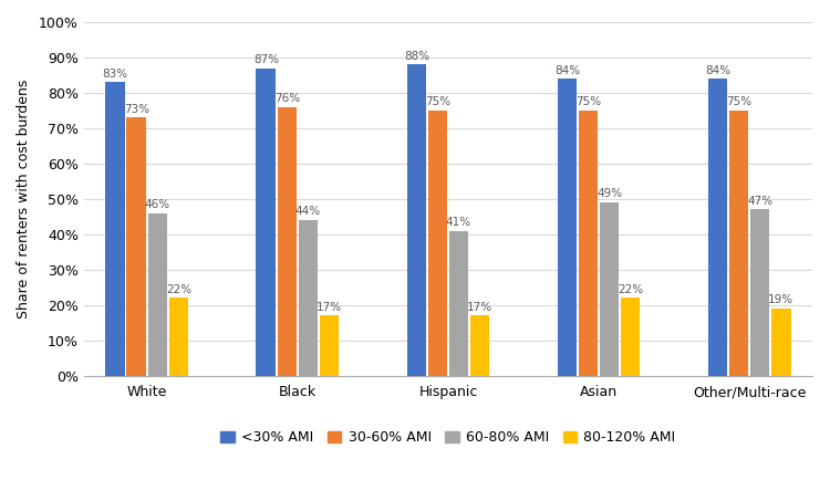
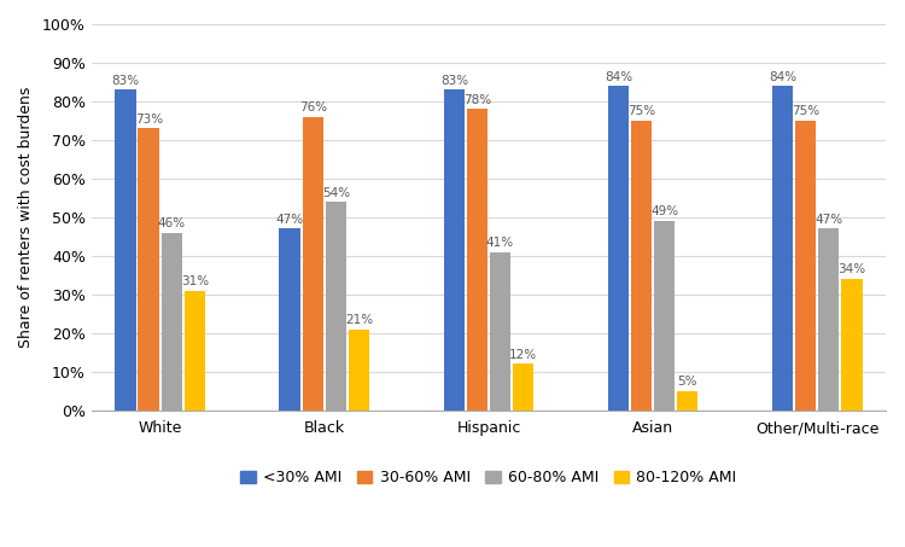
80-120% AMI/White: 22% -> 31%
<30% AMI/Black: 87% -> 47%
60-80% AMI/Black: 44% -> 54%
80-120% AMI/Black: 17% -> 21%
<30% AMI/Hispanic: 88% -> 83%
30-60% AMI/Hispanic: 75% -> 78%
80-120% AMI/Hispanic: 17% -> 12%
80-120% AMI/Asian: 22% -> 5%
80-120% AMI/Other/Multi-race: 19% -> 34%
